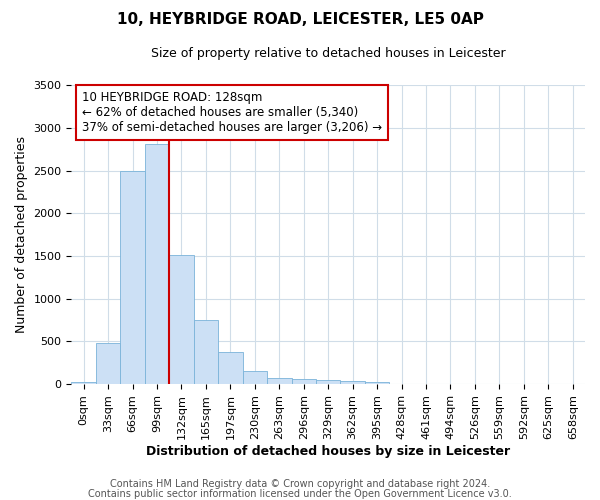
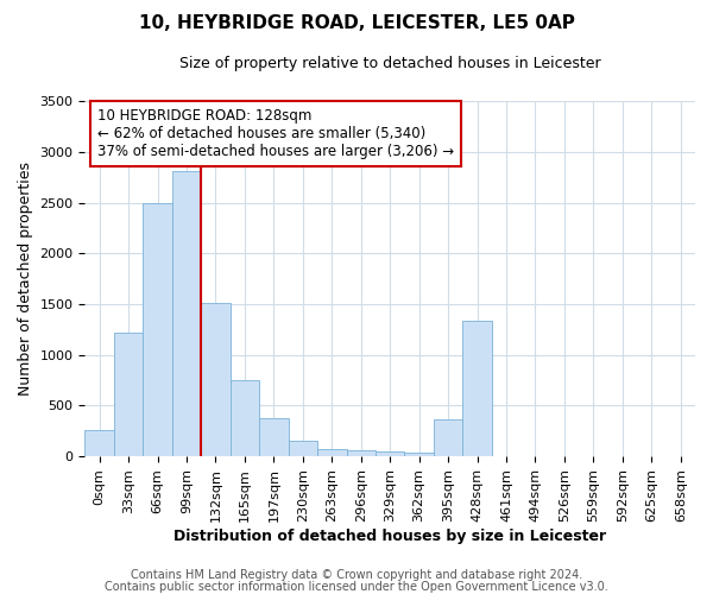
0sqm: 20 -> 260
33sqm: 480 -> 1220
395sqm: 20 -> 360
428sqm: 0 -> 1340
